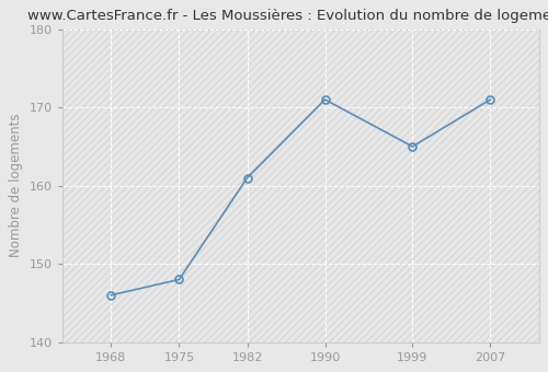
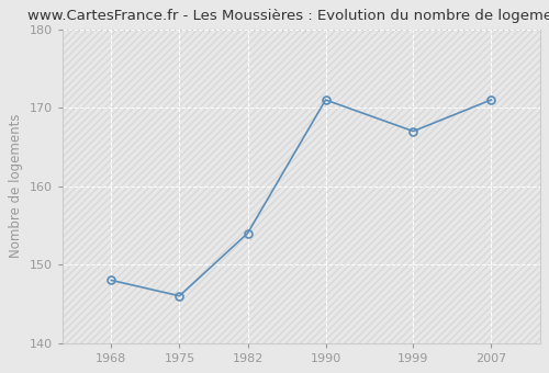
1968: 146 -> 148
1975: 148 -> 146
1982: 161 -> 154
1999: 165 -> 167
